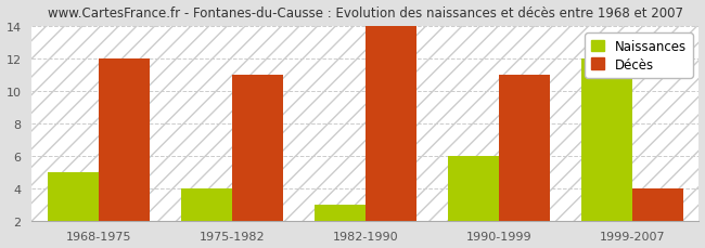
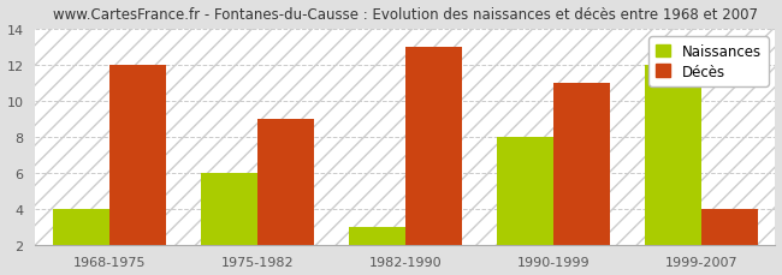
Naissances/1968-1975: 5 -> 4
Naissances/1975-1982: 4 -> 6
Décès/1975-1982: 11 -> 9
Décès/1982-1990: 14 -> 13
Naissances/1990-1999: 6 -> 8
